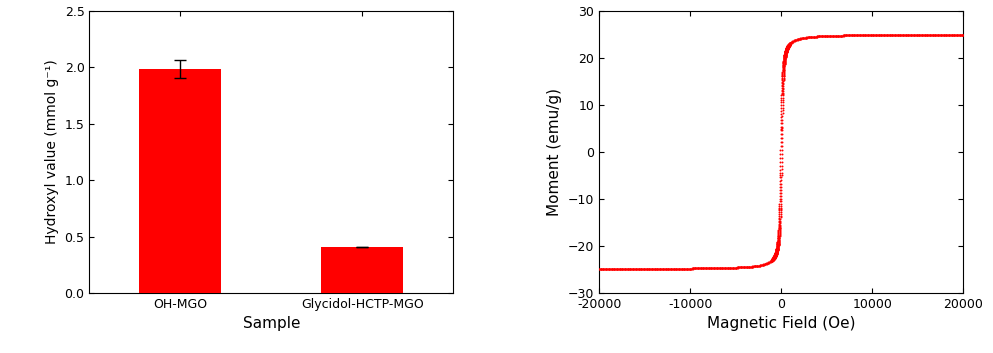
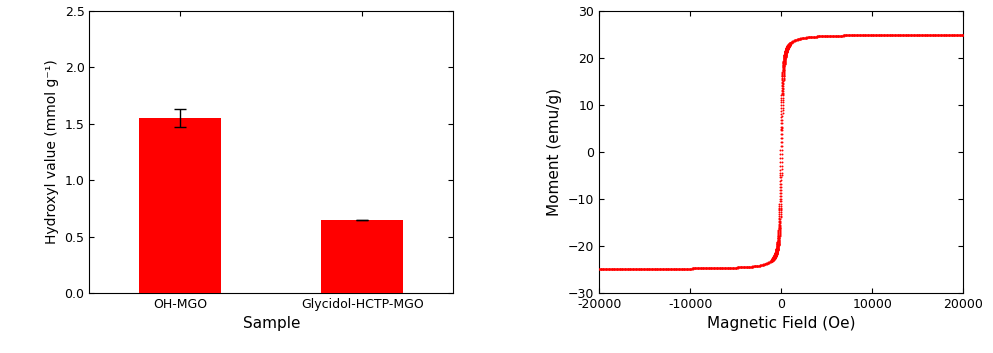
OH-MGO: 1.98 -> 1.55
Glycidol-HCTP-MGO: 0.41 -> 0.65
